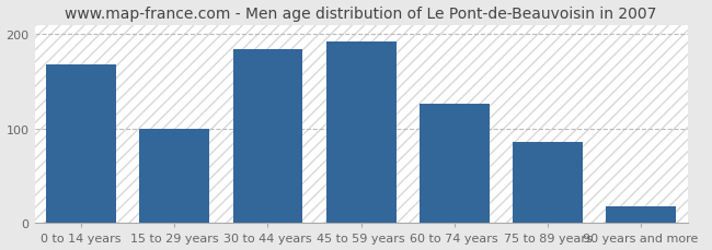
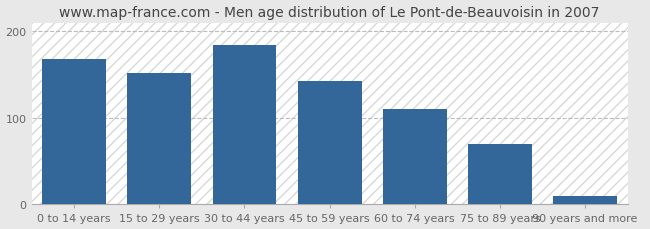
15 to 29 years: 100 -> 152
45 to 59 years: 192 -> 143
60 to 74 years: 126 -> 110
75 to 89 years: 86 -> 70
90 years and more: 18 -> 10
